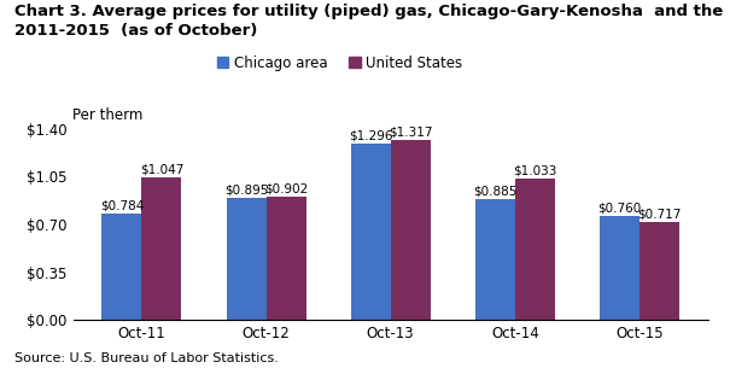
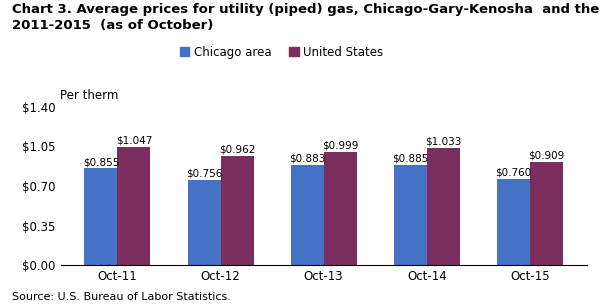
Chicago area/Oct-11: $0.784 -> $0.855
Chicago area/Oct-12: $0.895 -> $0.756
United States/Oct-12: $0.902 -> $0.962
Chicago area/Oct-13: $1.296 -> $0.883
United States/Oct-13: $1.317 -> $0.999
United States/Oct-15: $0.717 -> $0.909
